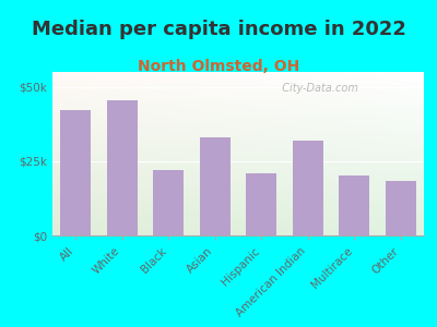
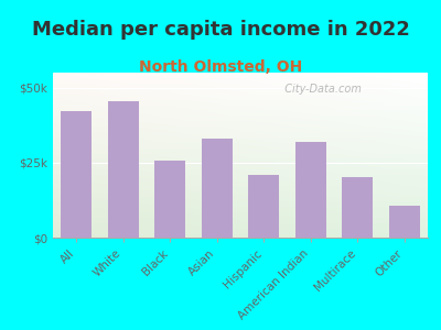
Black: $22.0k -> $25.5k
Other: $18.5k -> $10.5k
